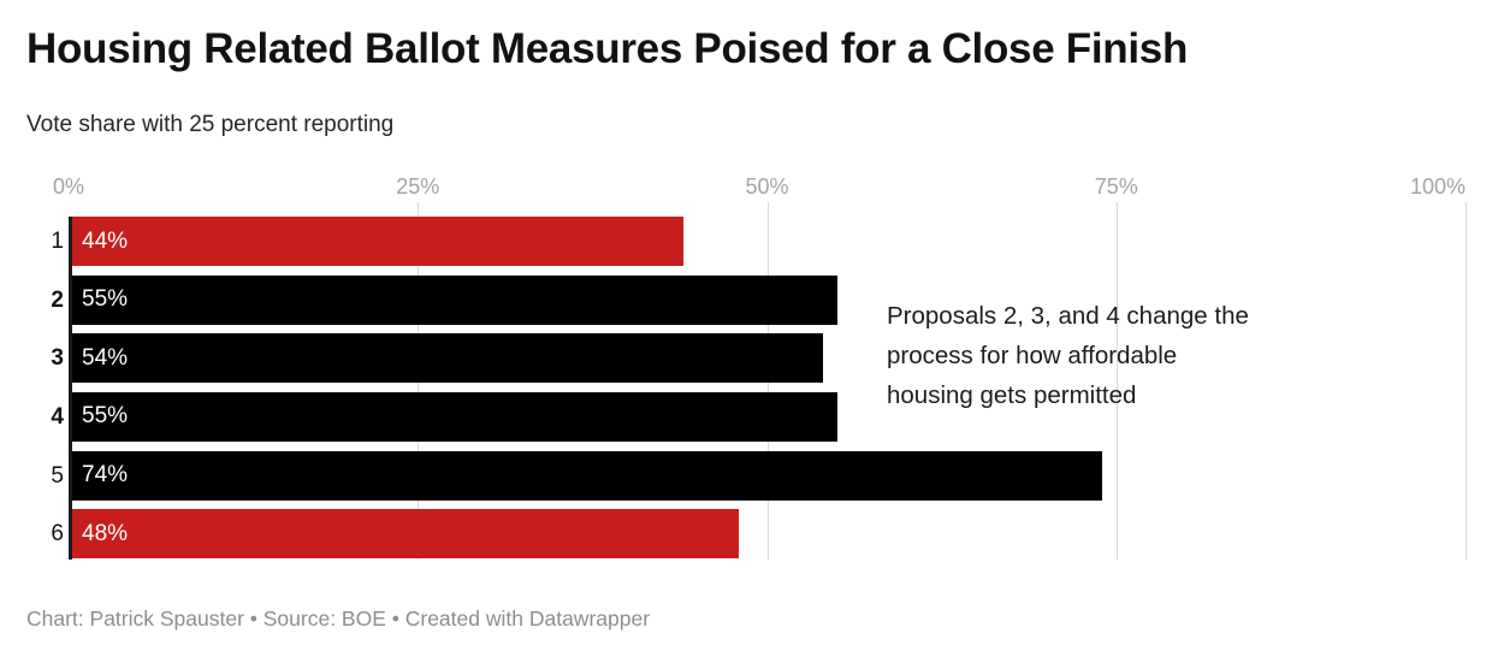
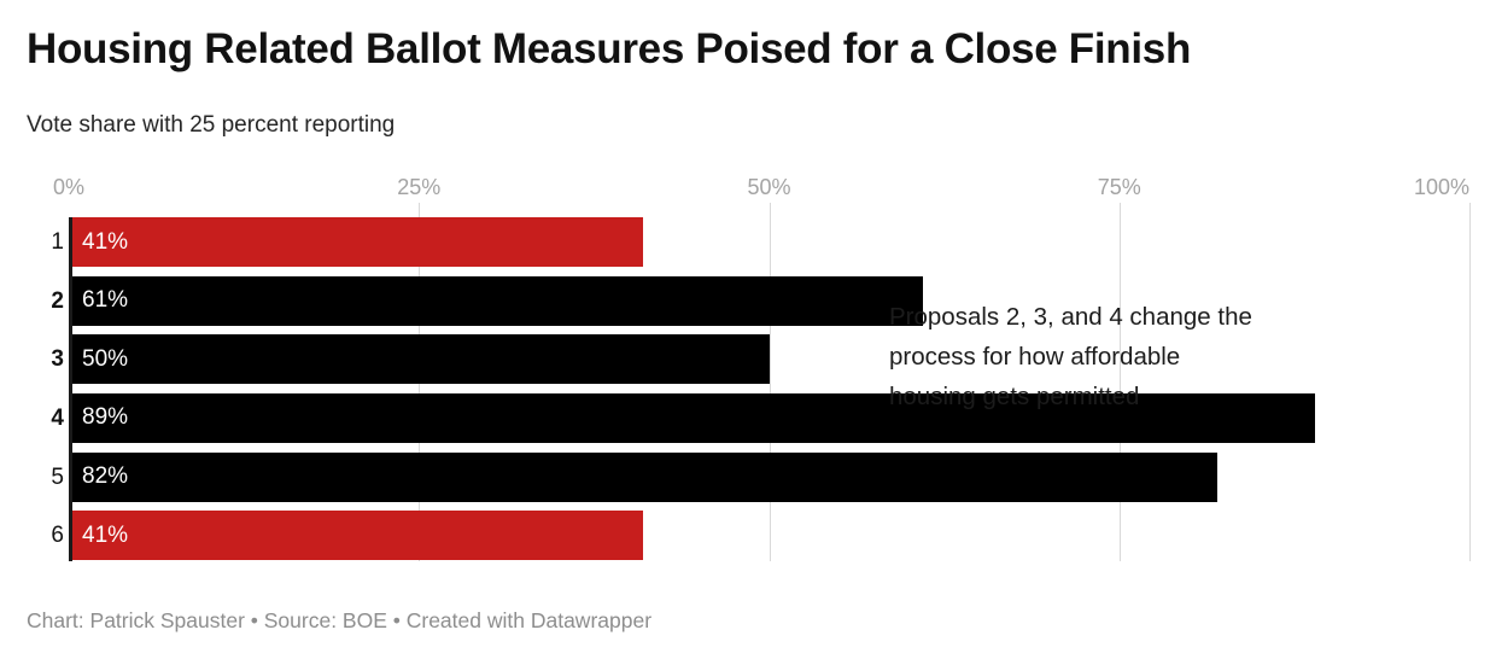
1: 44% -> 41%
2: 55% -> 61%
3: 54% -> 50%
4: 55% -> 89%
5: 74% -> 82%
6: 48% -> 41%
